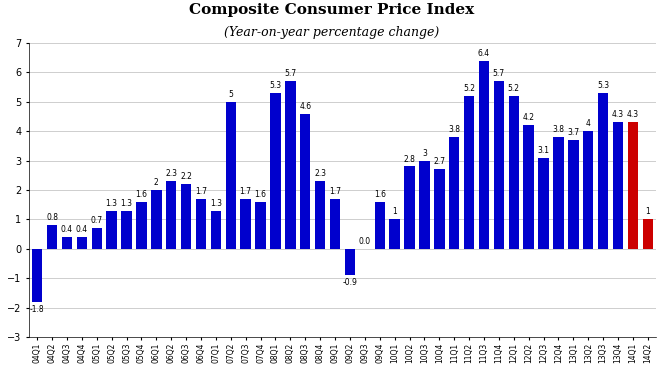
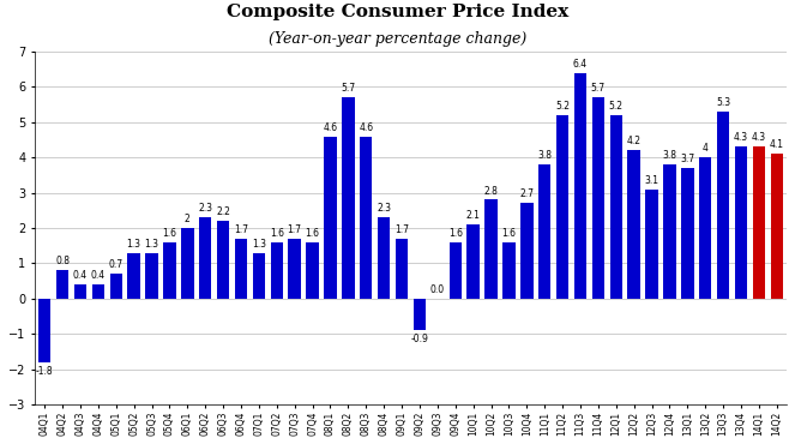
07Q2: 5 -> 1.6
08Q1: 5.3 -> 4.6
10Q1: 1 -> 2.1
10Q3: 3 -> 1.6
14Q2: 1 -> 4.1
